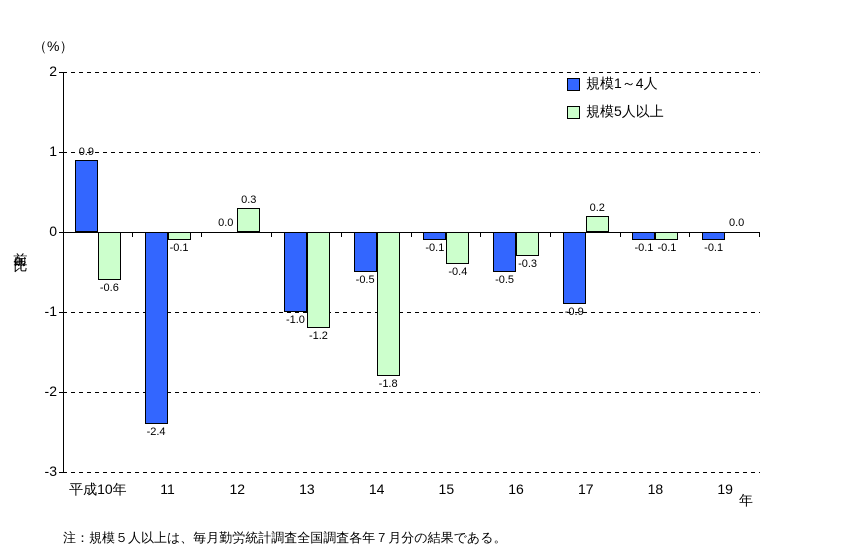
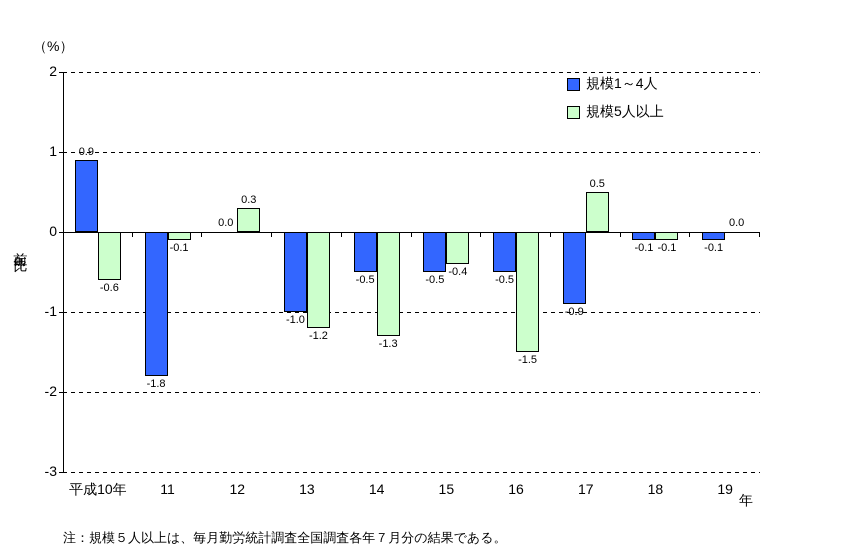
規模1～4人/11: -2.4 -> -1.8
規模5人以上/14: -1.8 -> -1.3
規模1～4人/15: -0.1 -> -0.5
規模5人以上/16: -0.3 -> -1.5
規模5人以上/17: 0.2 -> 0.5
